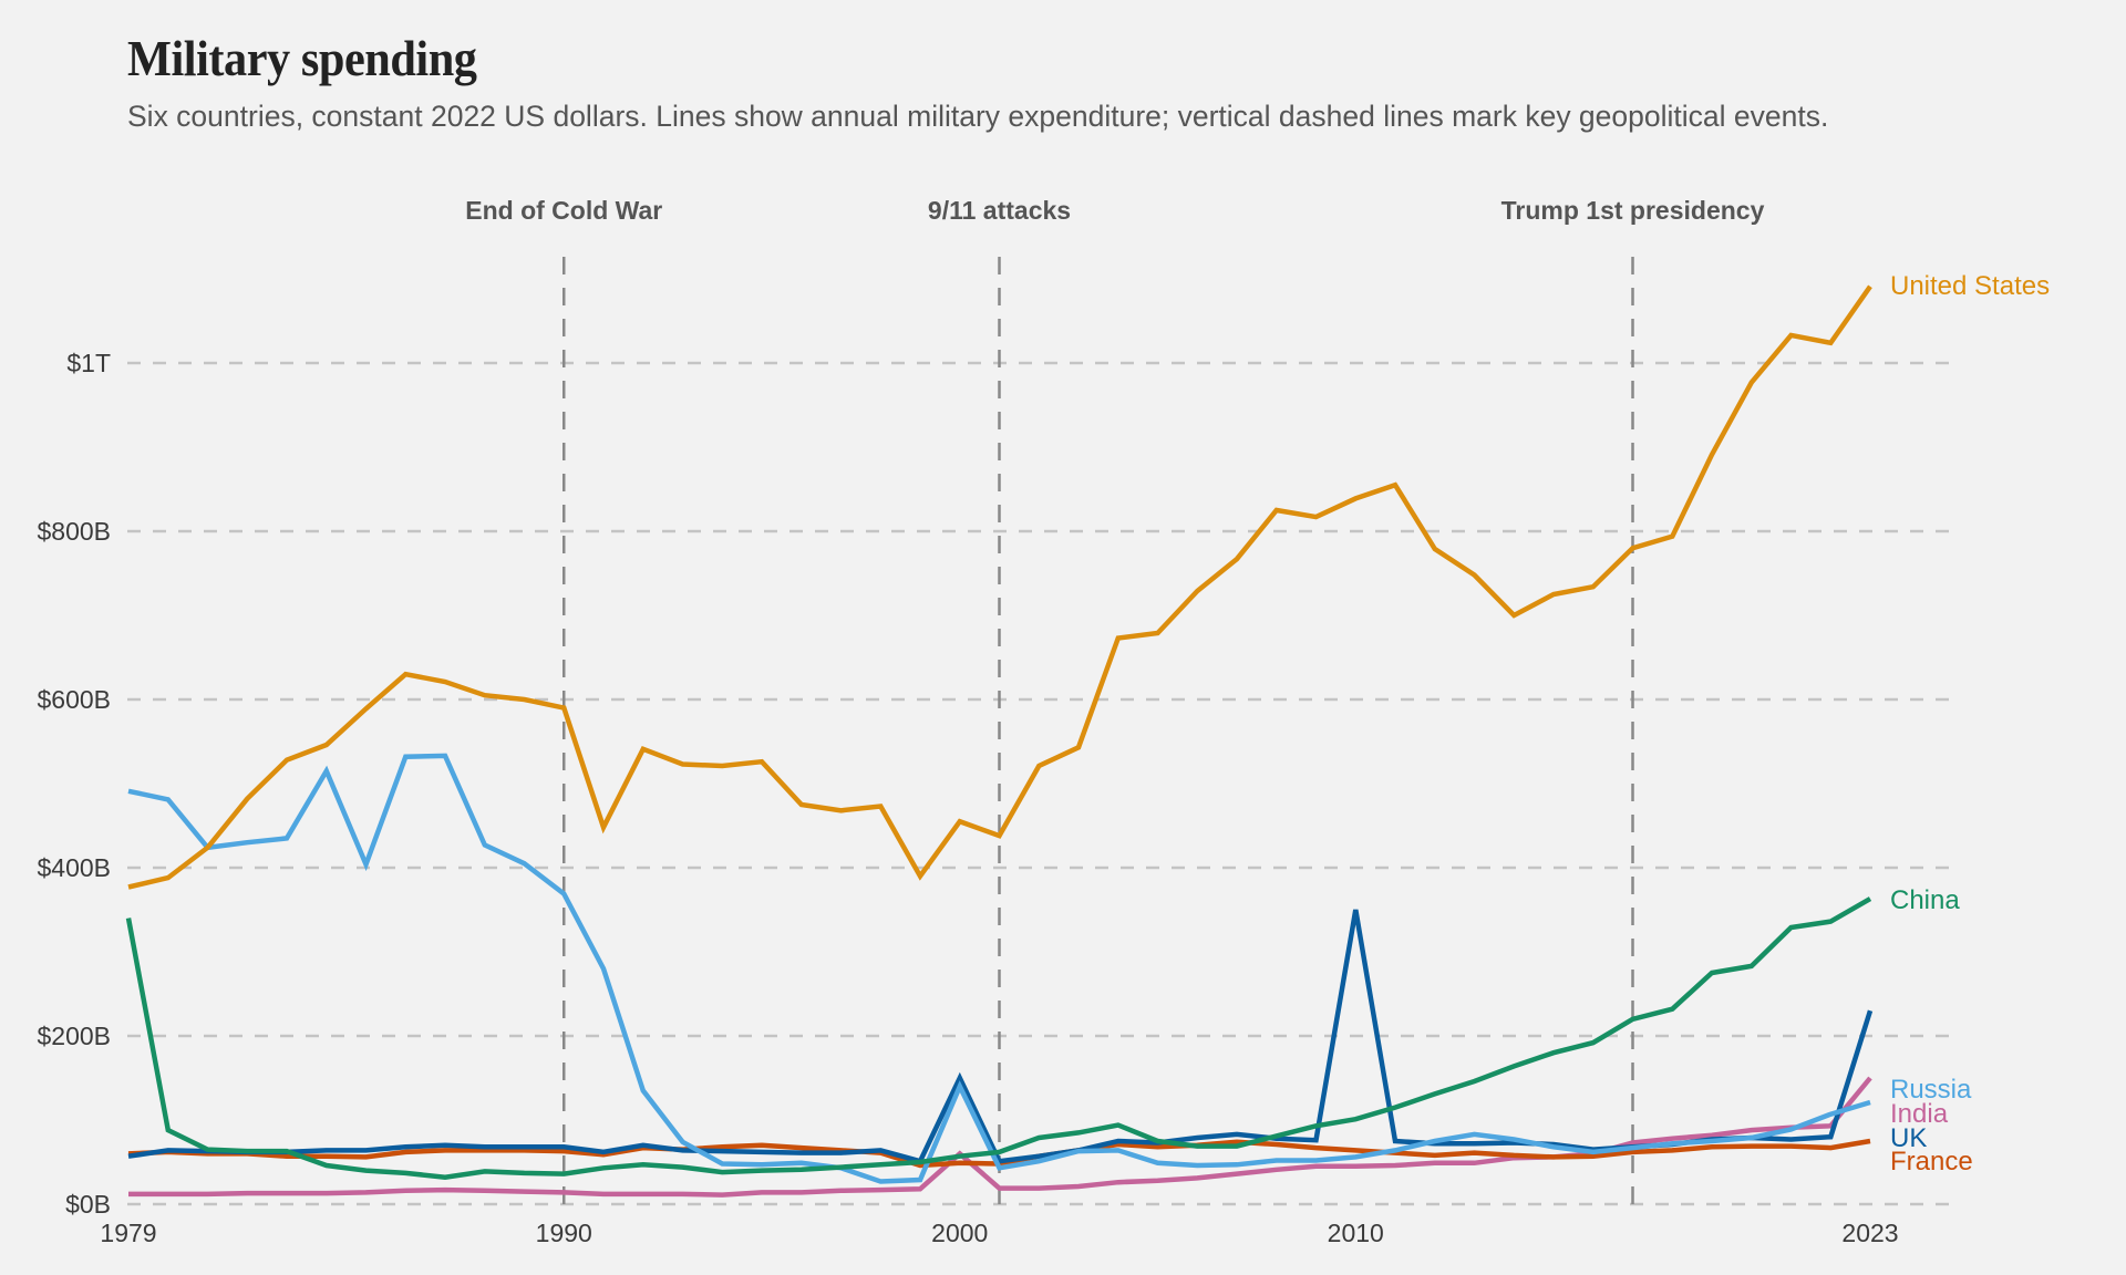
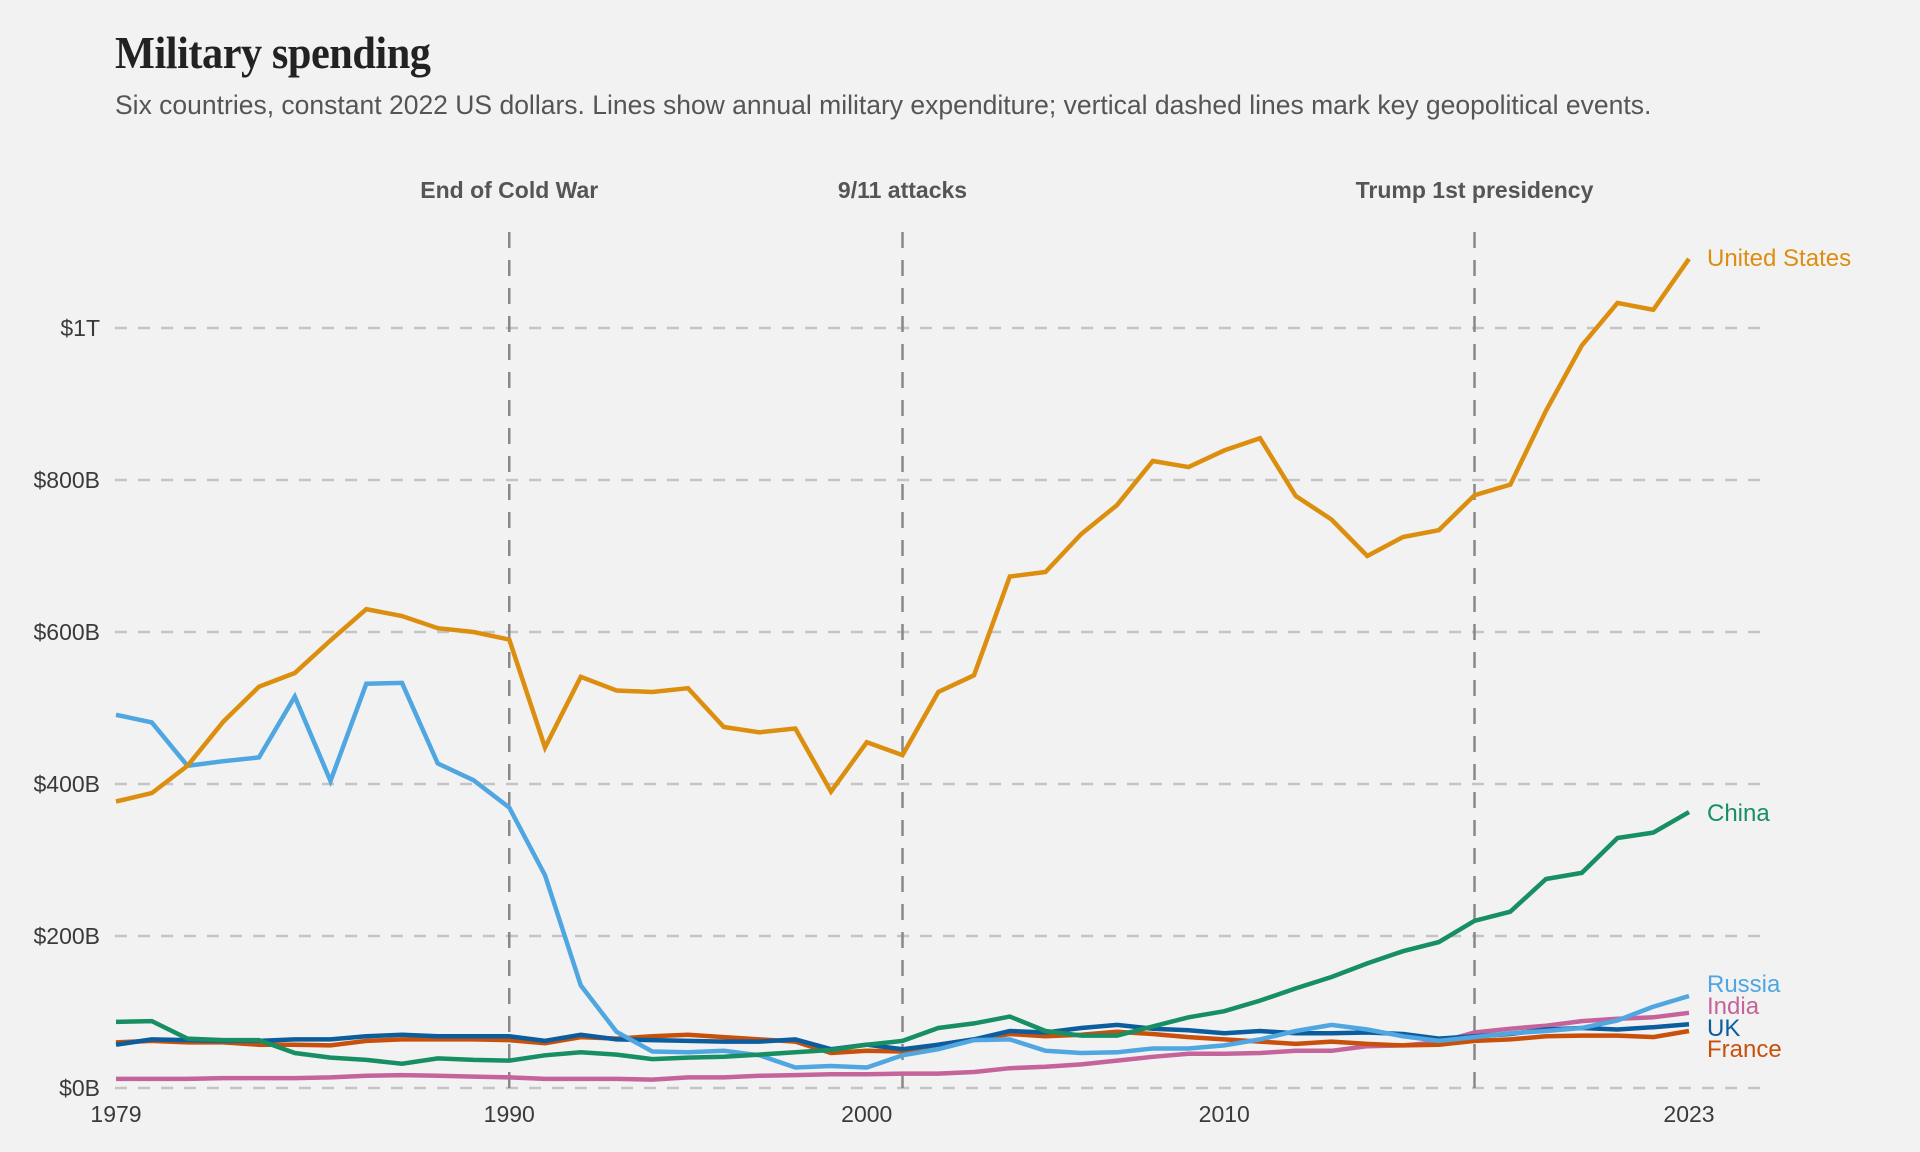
China/1979: $340B -> $90B
Russia/2000: $140B -> $30B
India/2000: $60B -> $20B
UK/2000: $150B -> $60B
UK/2010: $350B -> $70B
India/2023: $150B -> $100B
UK/2023: $230B -> $80B
